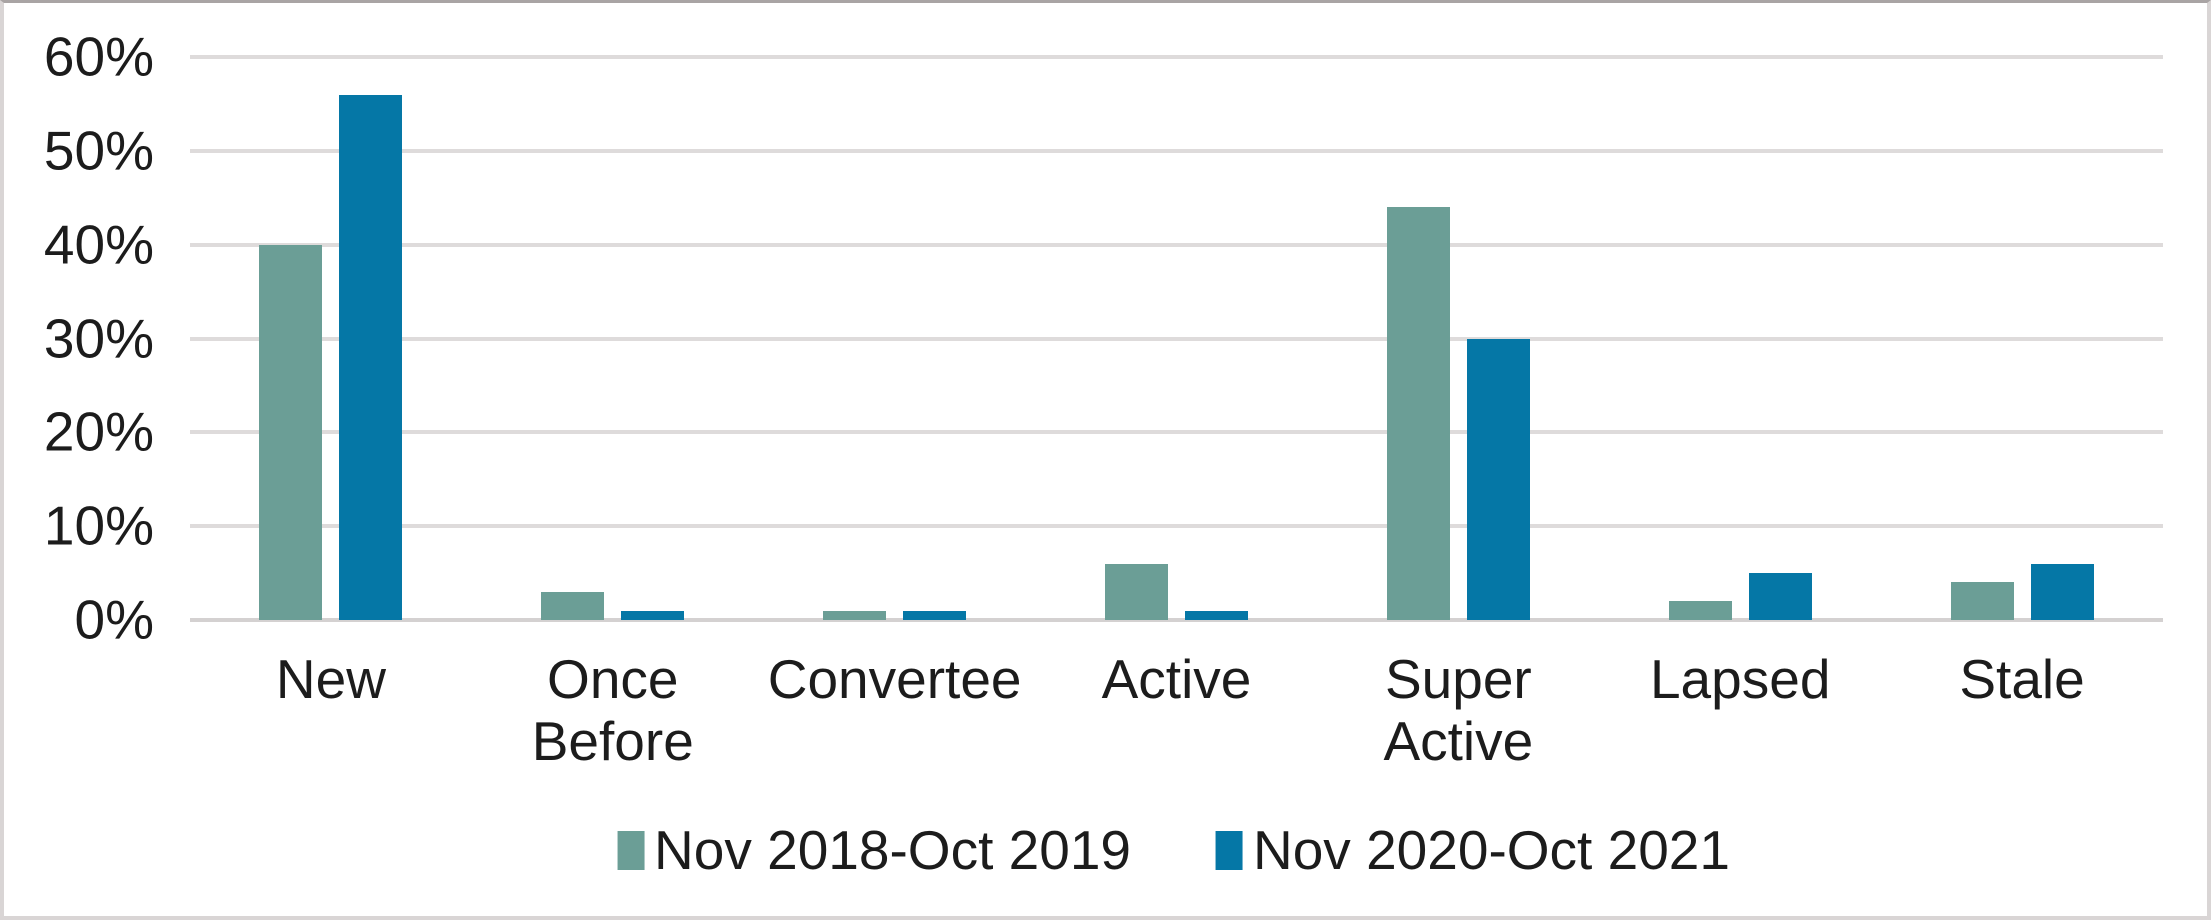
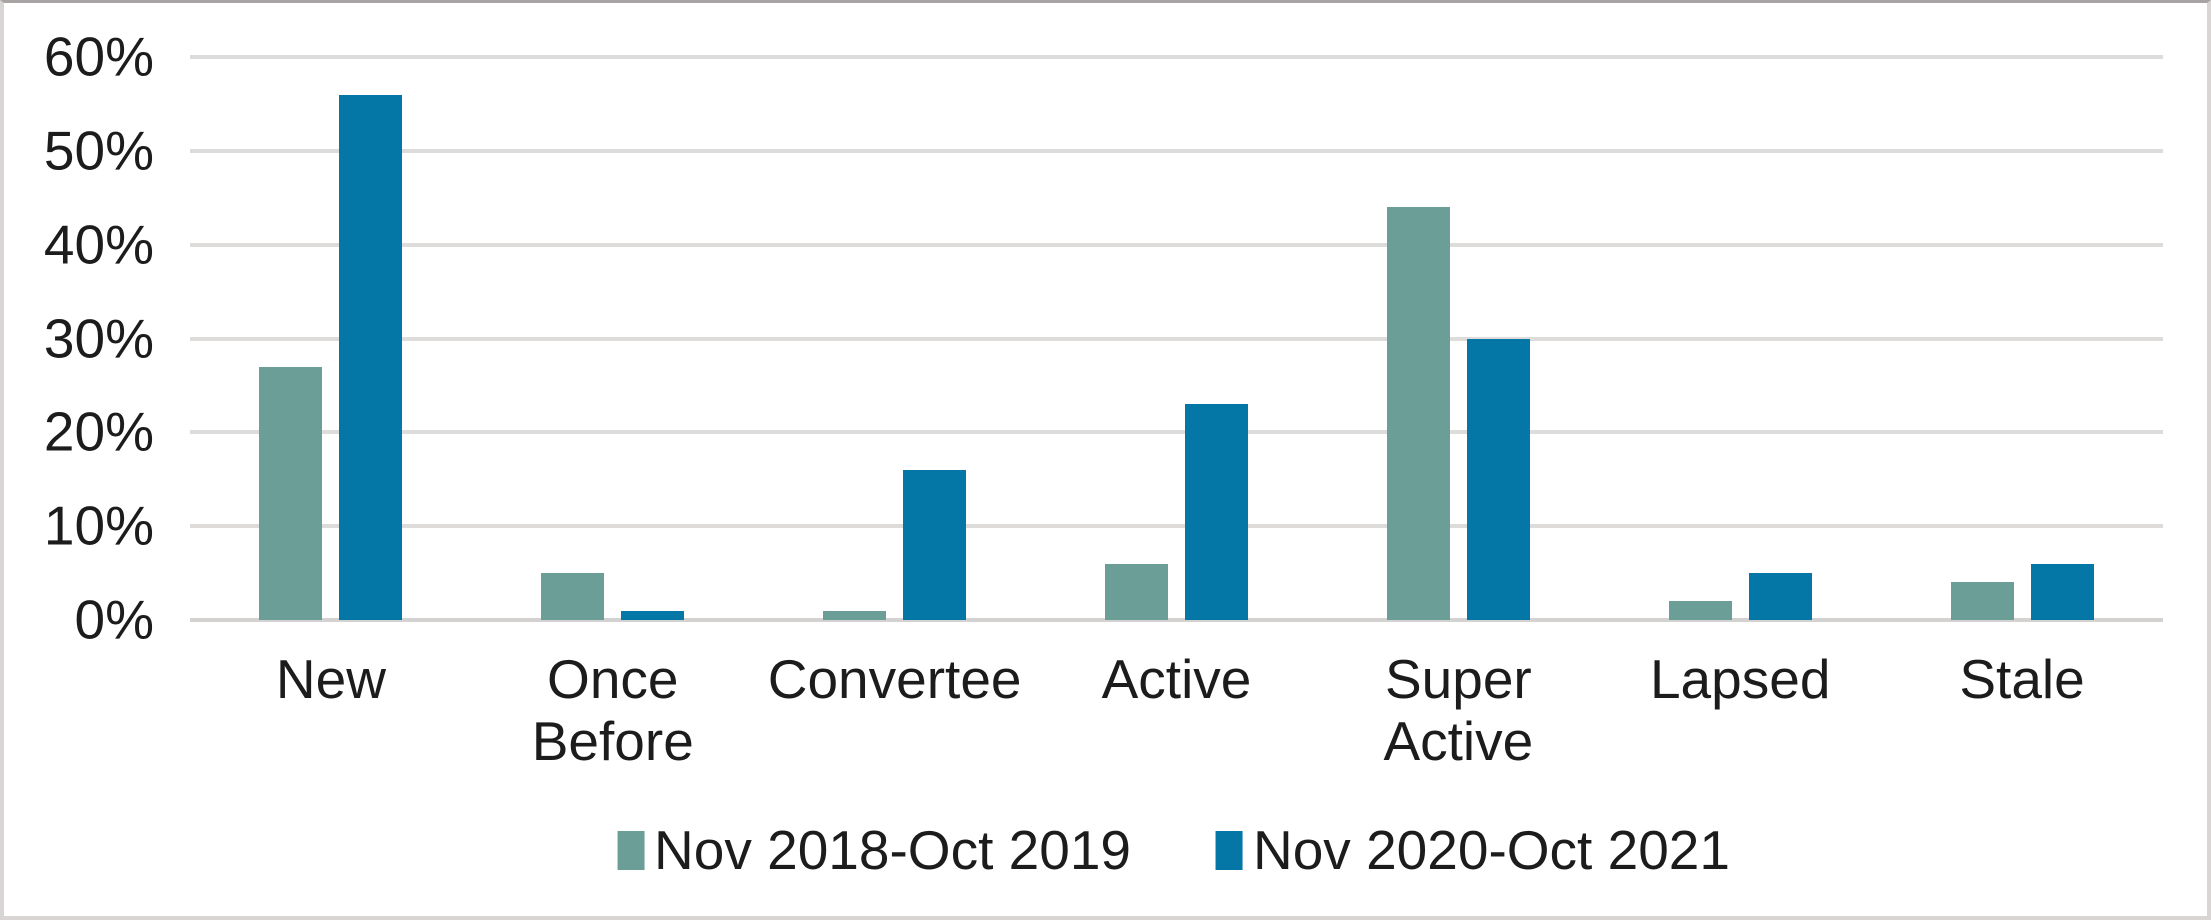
Nov 2018-Oct 2019/New: 40% -> 27%
Nov 2018-Oct 2019/Once Before: 3% -> 5%
Nov 2020-Oct 2021/Convertee: 1% -> 16%
Nov 2020-Oct 2021/Active: 1% -> 23%
